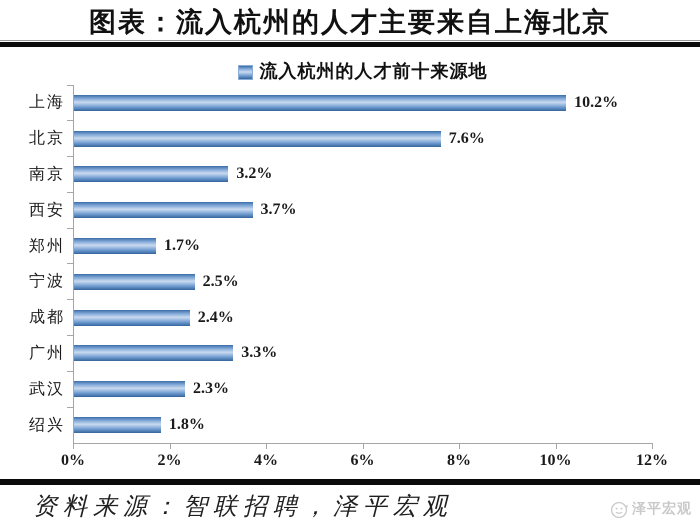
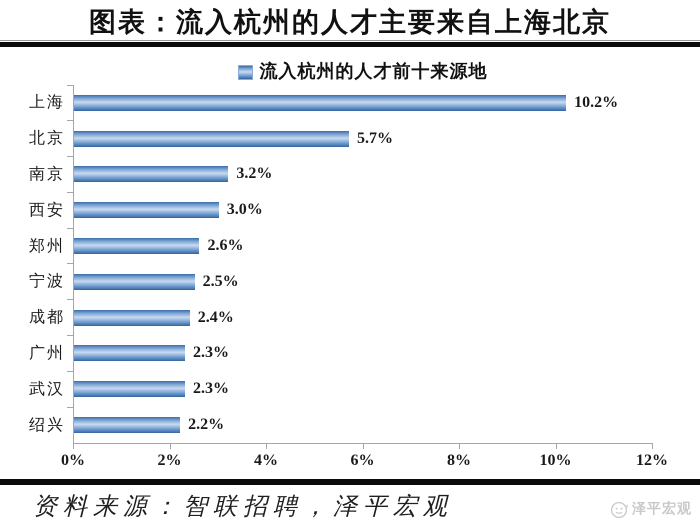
北京: 7.6% -> 5.7%
西安: 3.7% -> 3.0%
郑州: 1.7% -> 2.6%
广州: 3.3% -> 2.3%
绍兴: 1.8% -> 2.2%
